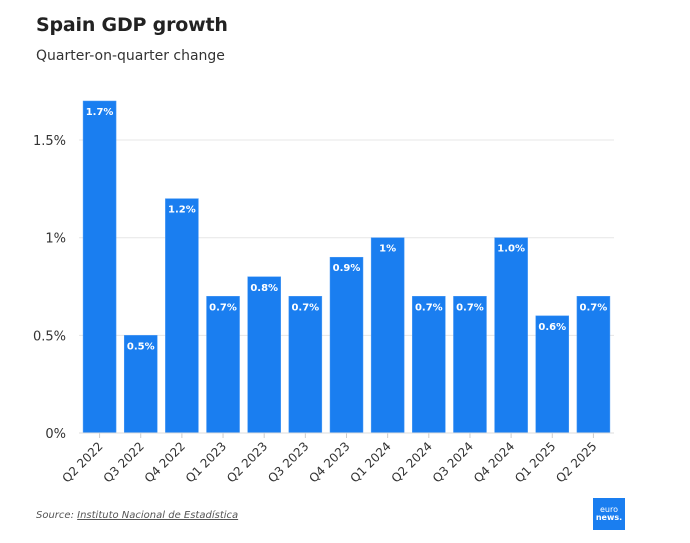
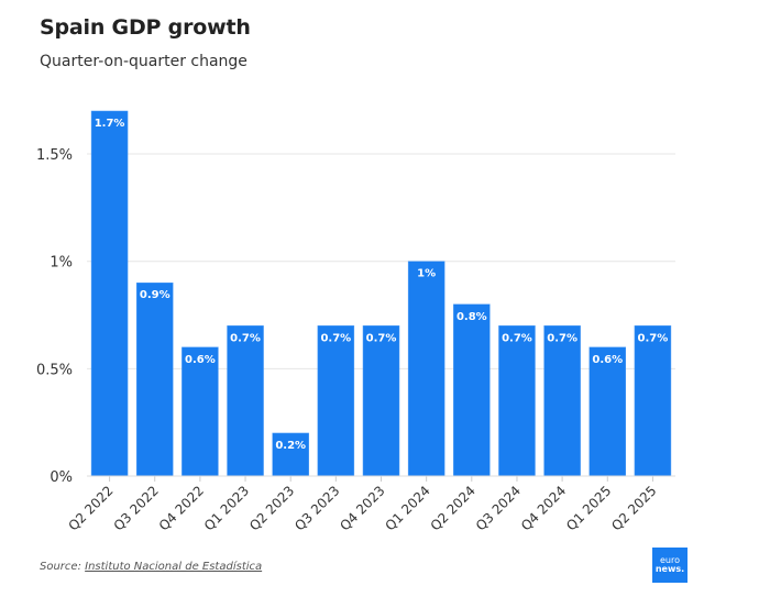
Q3 2022: 0.5% -> 0.9%
Q4 2022: 1.2% -> 0.6%
Q2 2023: 0.8% -> 0.2%
Q4 2023: 0.9% -> 0.7%
Q2 2024: 0.7% -> 0.8%
Q4 2024: 1.0% -> 0.7%
